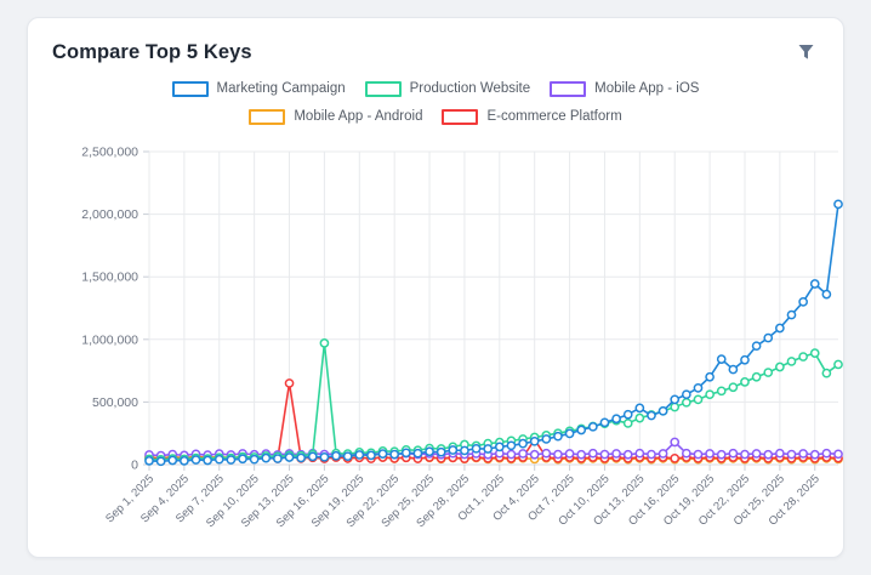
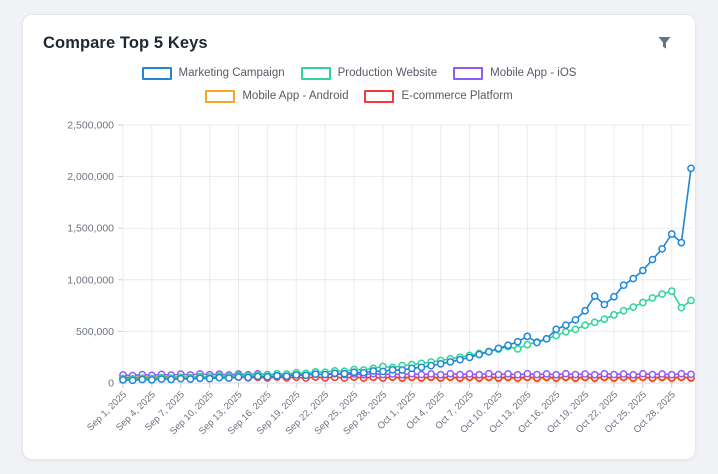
E-commerce Platform/Sep 13, 2025: 650000 -> 60000
Production Website/Sep 16, 2025: 970000 -> 80000
E-commerce Platform/Oct 4, 2025: 200000 -> 50000
Mobile App - iOS/Oct 16, 2025: 180000 -> 80000
